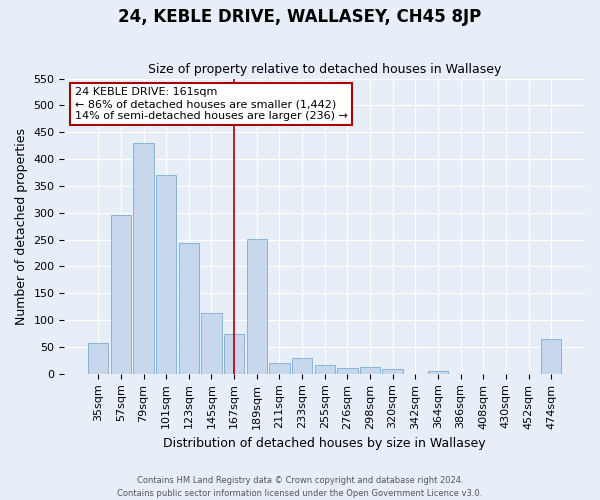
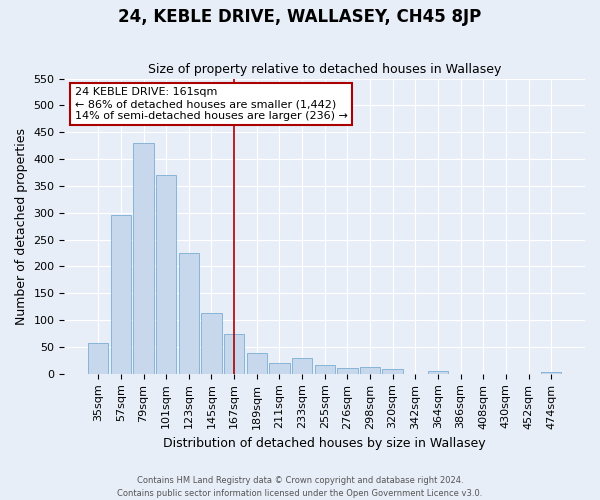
123sqm: 244 -> 225
189sqm: 252 -> 38
474sqm: 64 -> 4
